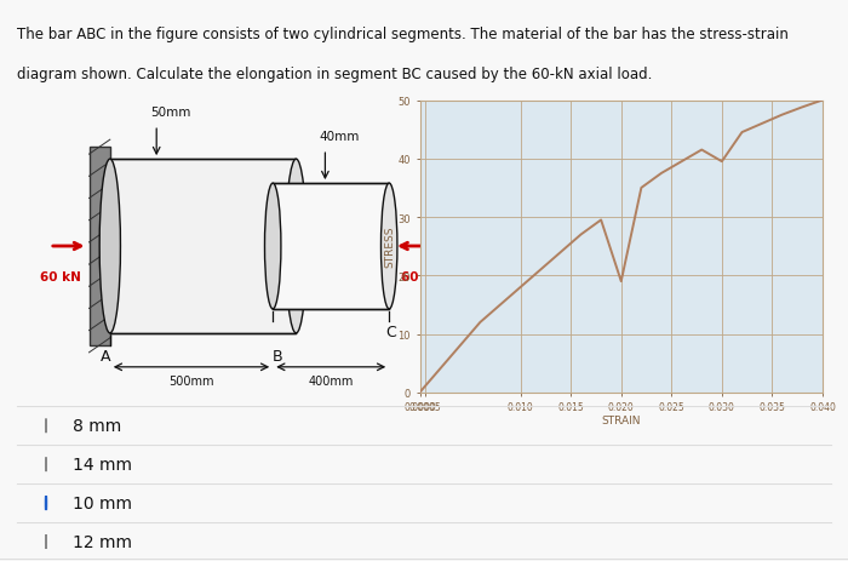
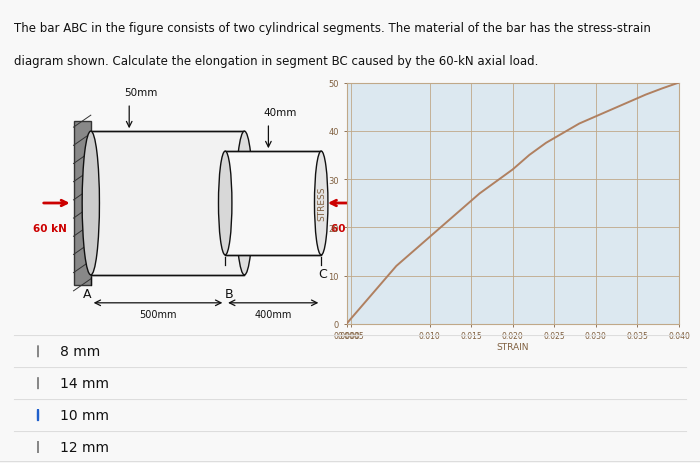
0.020: 19.0 -> 32.0
0.030: 39.5 -> 43.0
